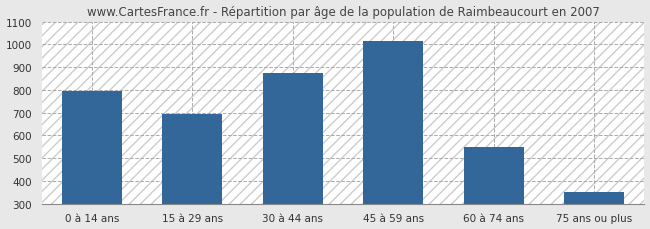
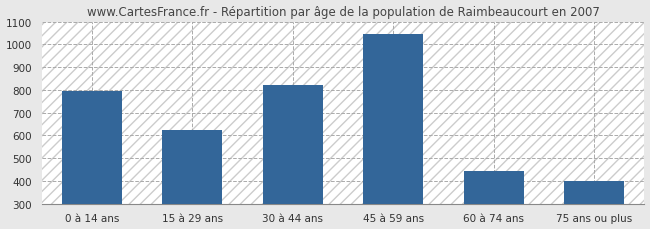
15 à 29 ans: 695 -> 625
30 à 44 ans: 875 -> 820
45 à 59 ans: 1015 -> 1045
60 à 74 ans: 550 -> 445
75 ans ou plus: 350 -> 400
